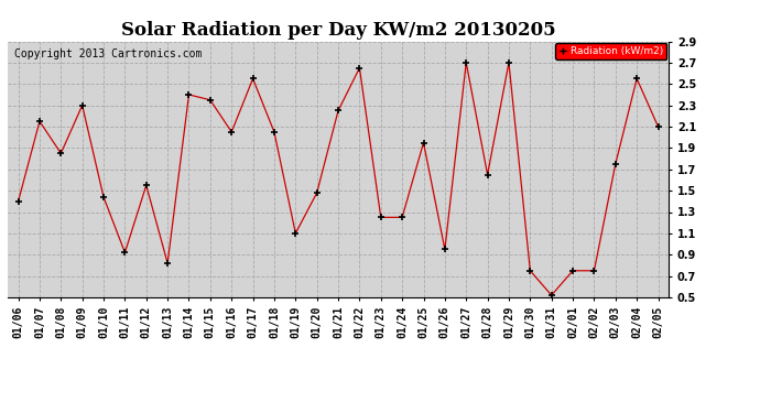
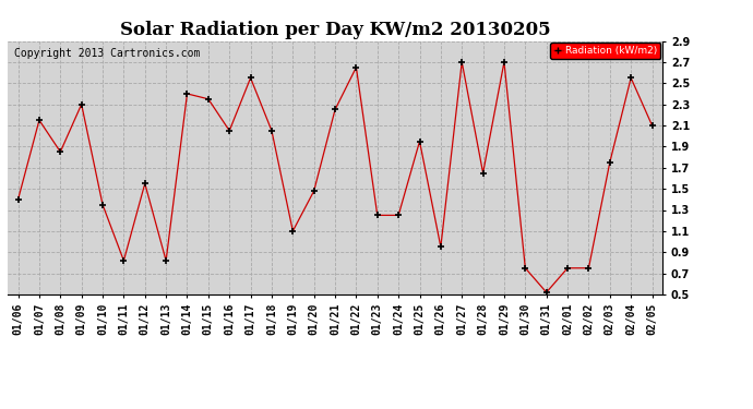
01/10: 1.44 -> 1.35
01/11: 0.92 -> 0.82
